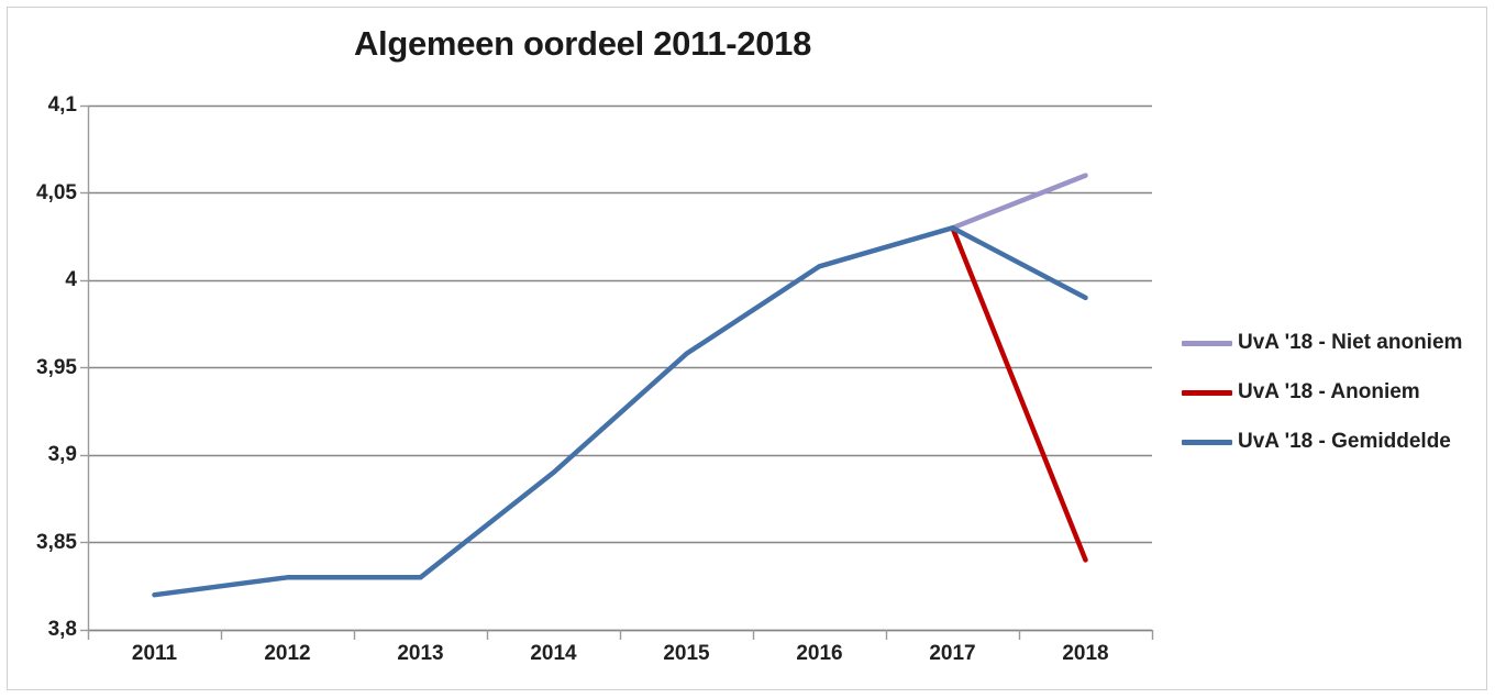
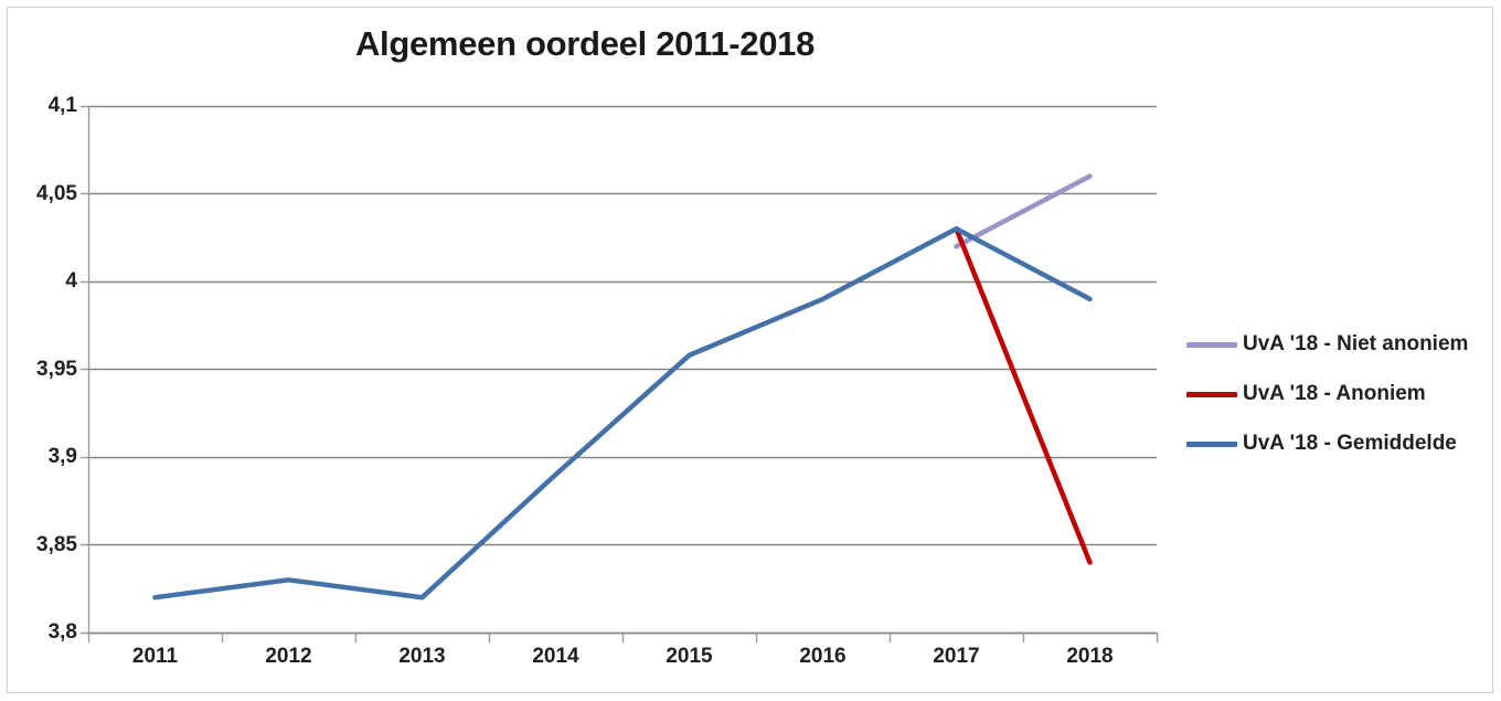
UvA '18 - Gemiddelde/2013: 3,83 -> 3,82
UvA '18 - Gemiddelde/2016: 4,01 -> 3,99
UvA '18 - Niet anoniem/2017: 4,03 -> 4,02
